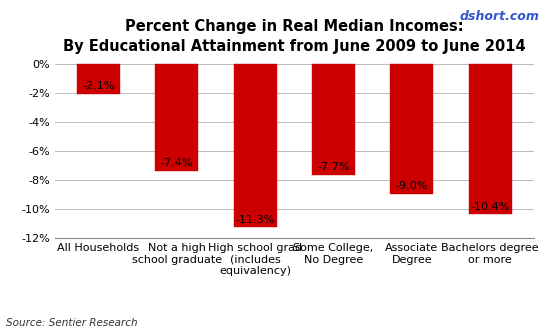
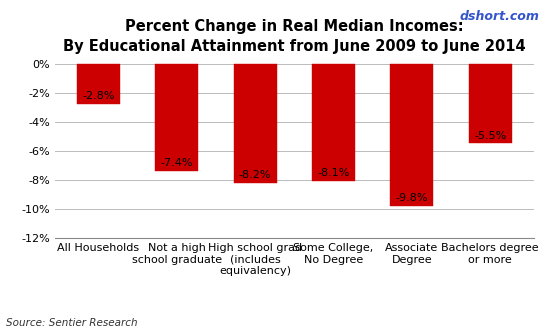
All Households: -2.1% -> -2.8%
High school grad (includes equivalency): -11.3% -> -8.2%
Some College, No Degree: -7.7% -> -8.1%
Associate Degree: -9.0% -> -9.8%
Bachelors degree or more: -10.4% -> -5.5%
